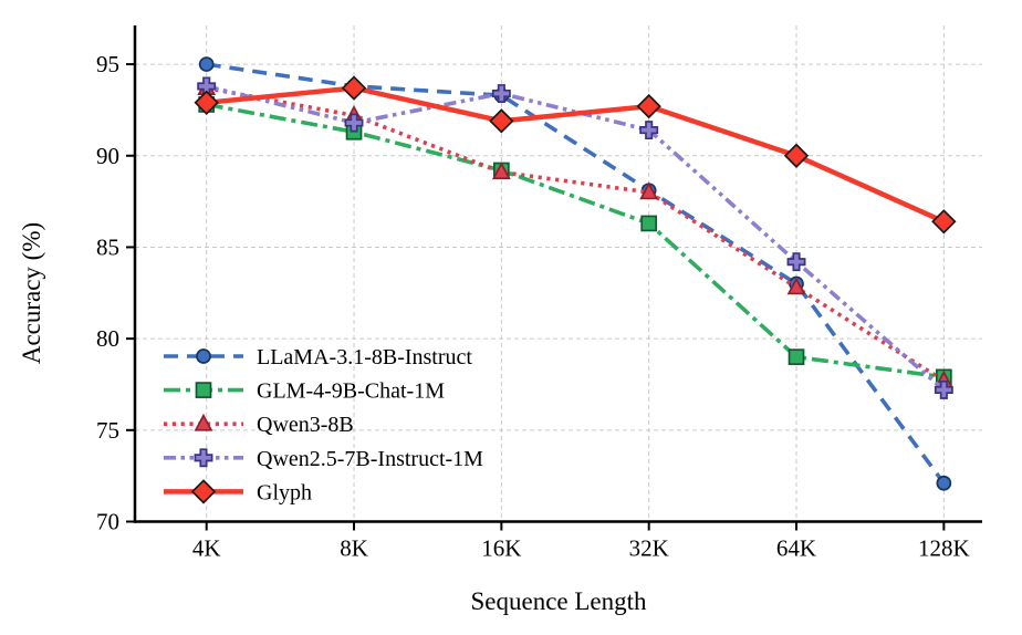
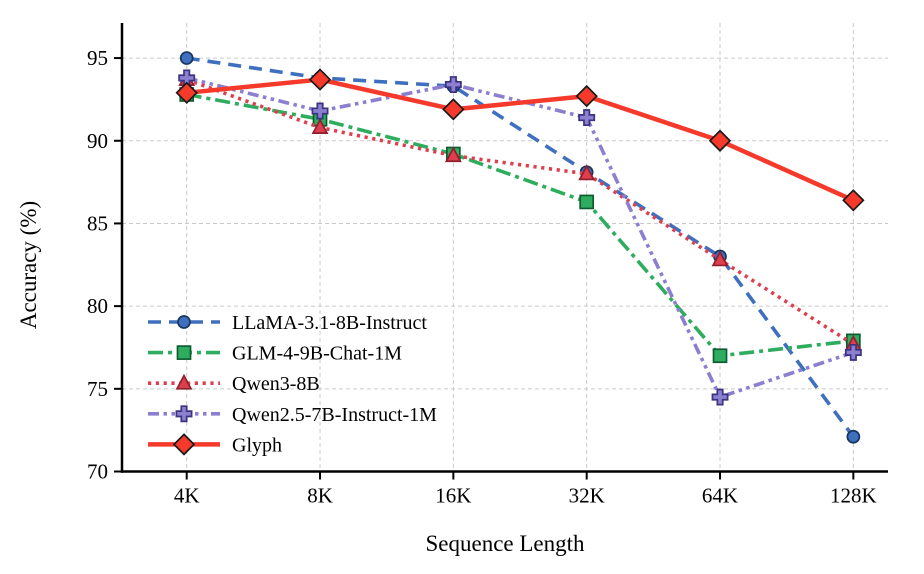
Qwen3-8B/8K: 92.2 -> 90.8
GLM-4-9B-Chat-1M/64K: 79.0 -> 77.0
Qwen2.5-7B-Instruct-1M/64K: 84.2 -> 74.5
